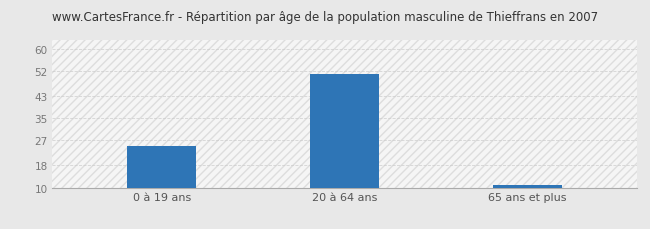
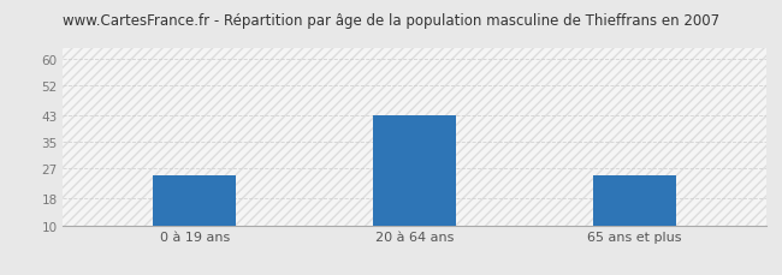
20 à 64 ans: 51 -> 43
65 ans et plus: 11 -> 25
